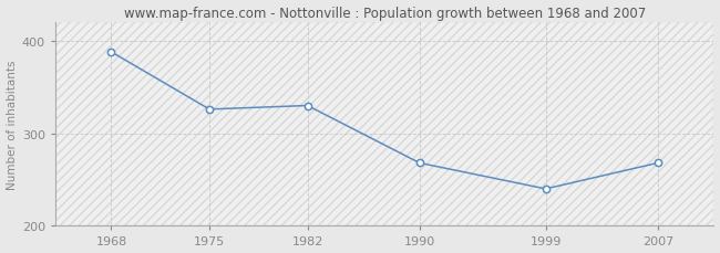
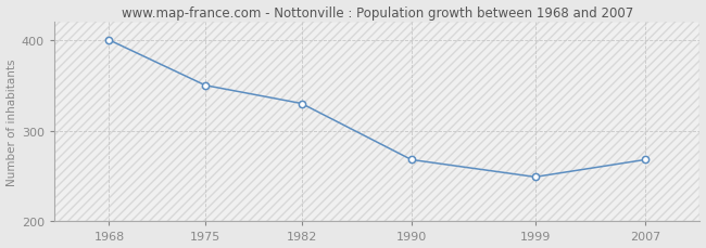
1968: 388 -> 400
1975: 326 -> 350
1999: 240 -> 249
